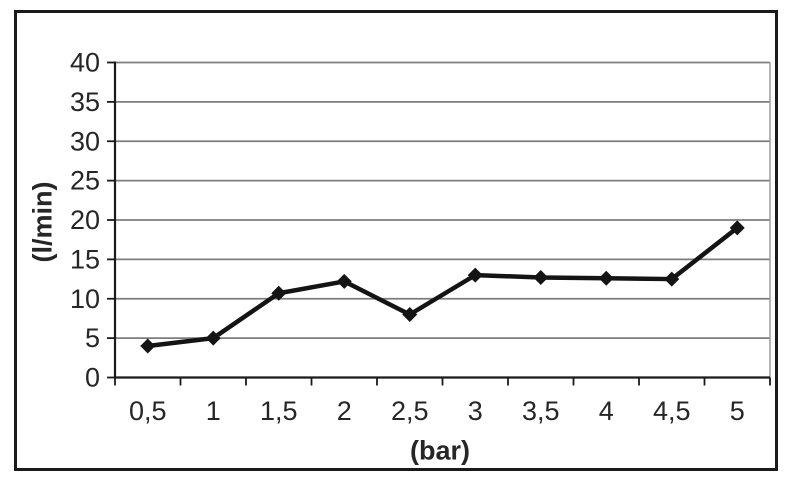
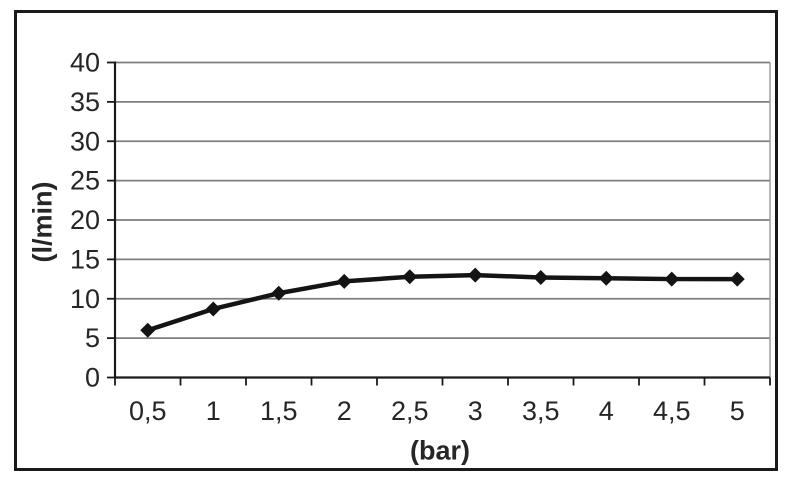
0,5: 4 -> 6
1: 5 -> 9
2,5: 8 -> 13
5: 19 -> 12
